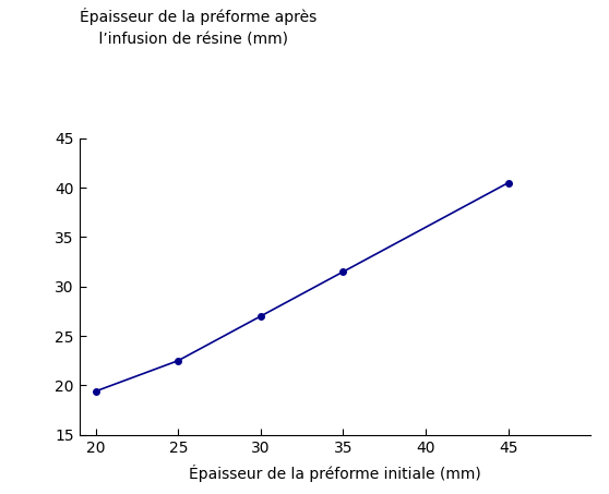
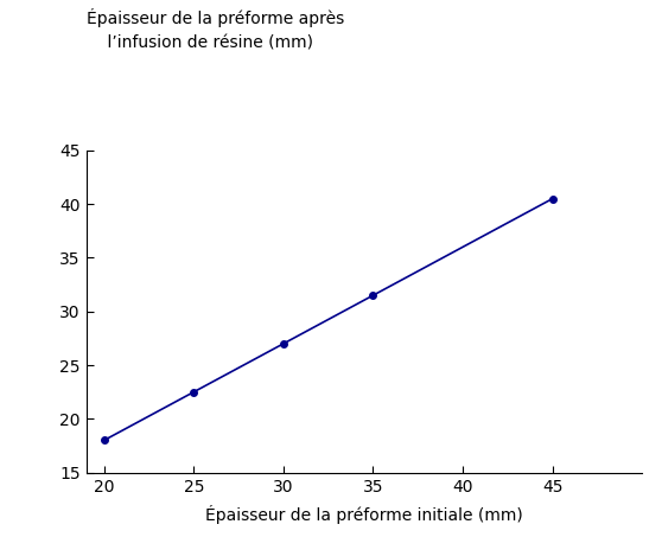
20: 19.4 -> 18.0
